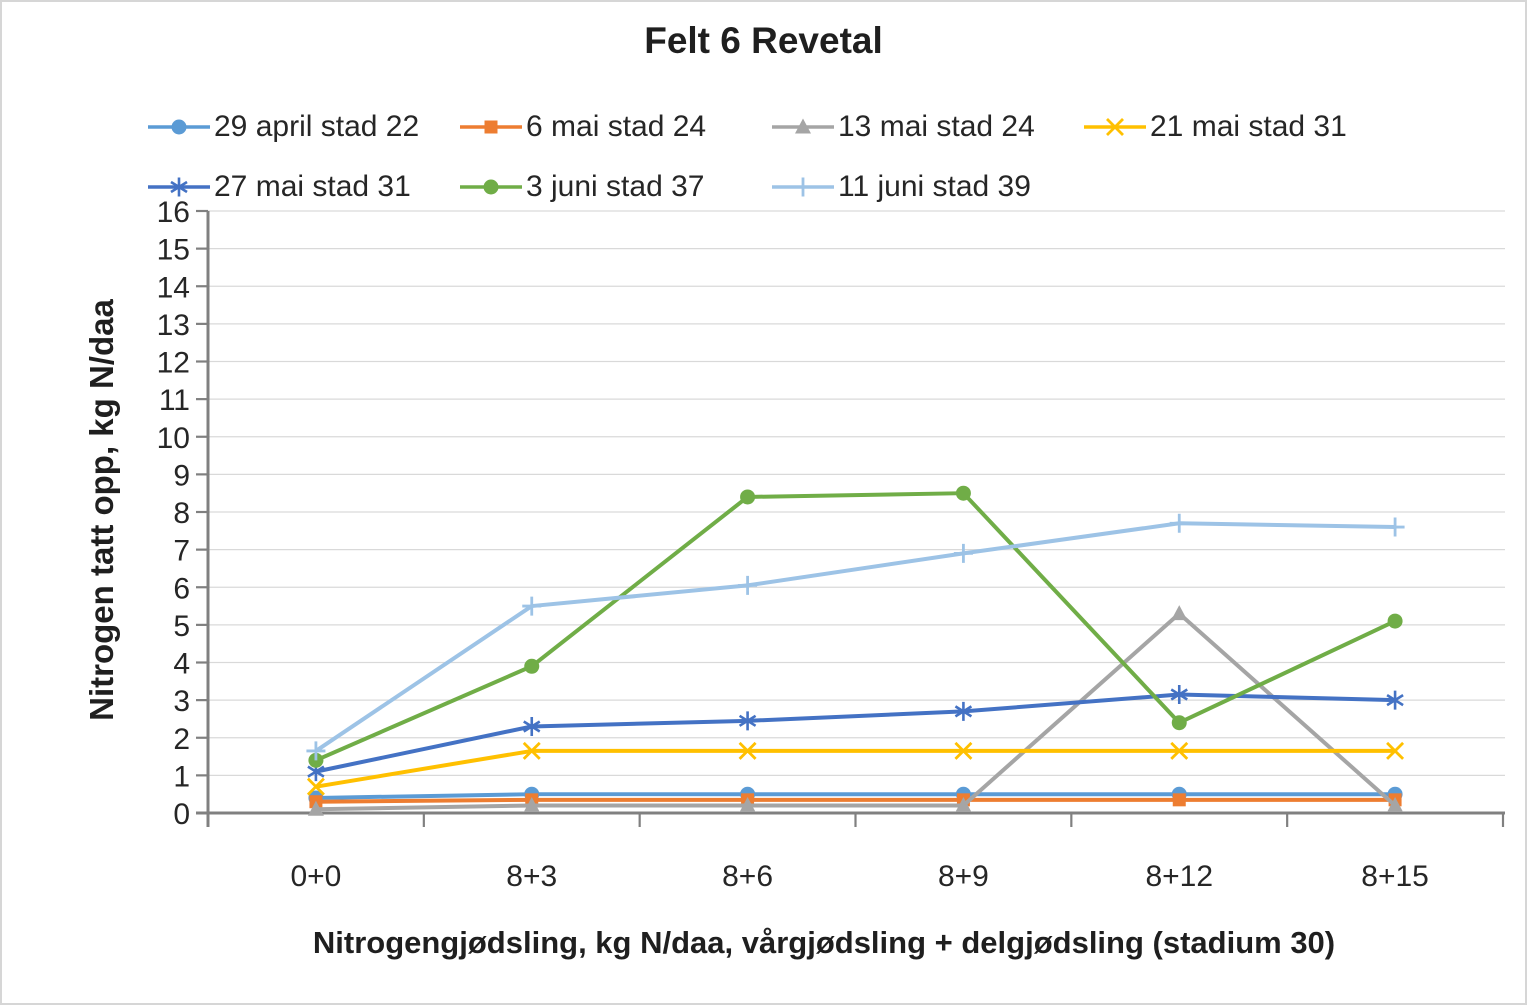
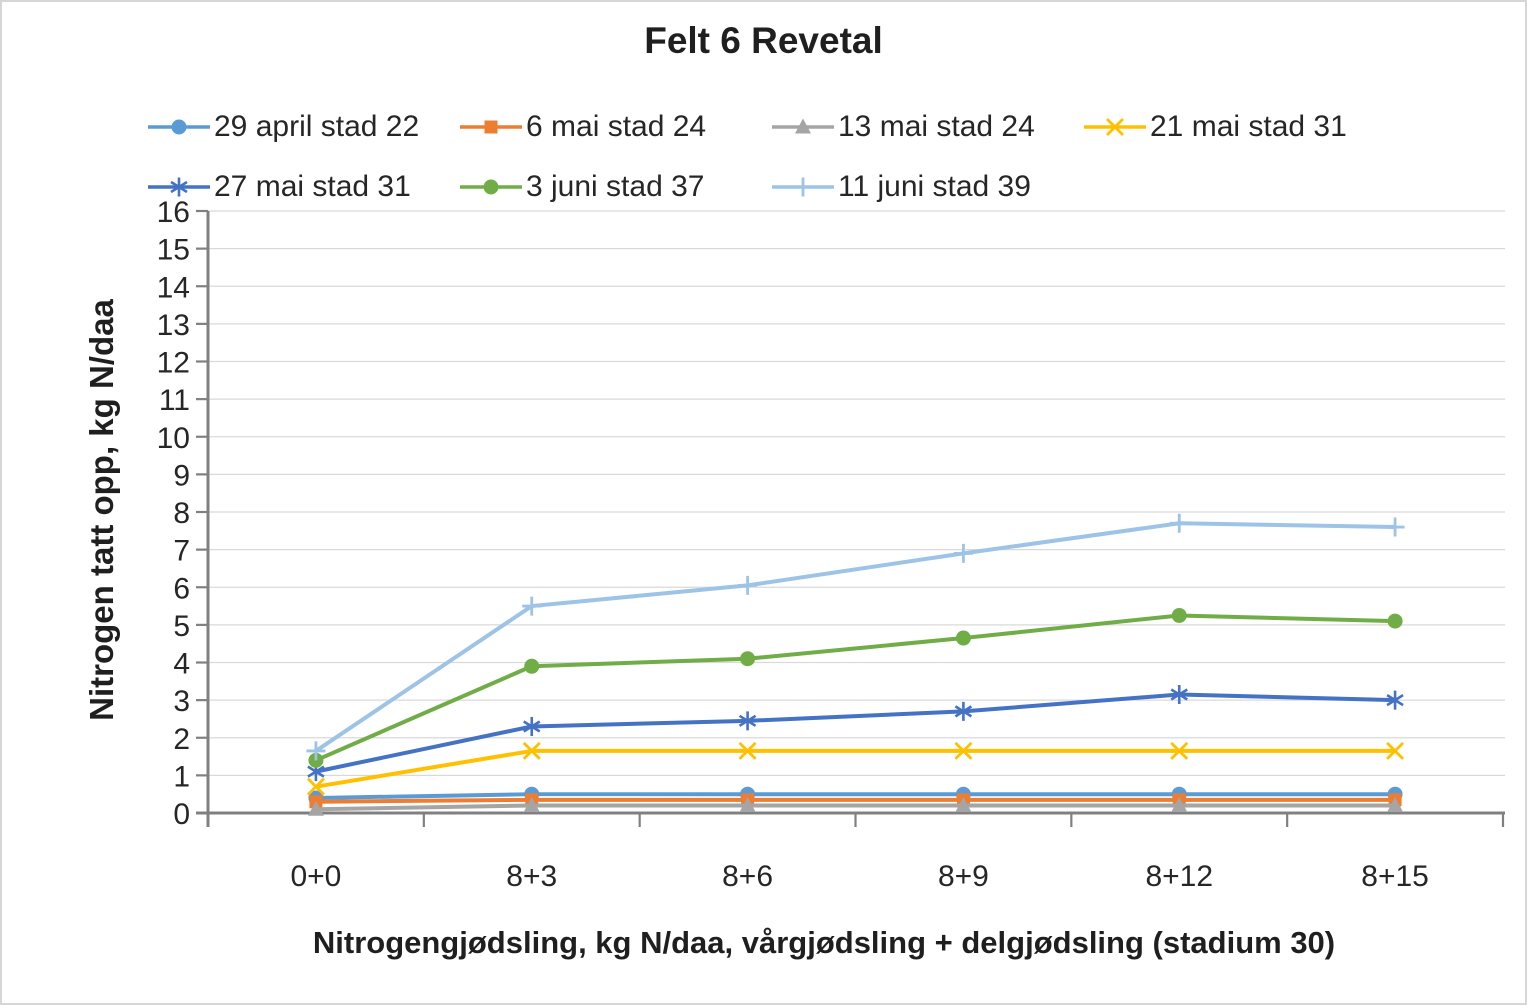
3 juni stad 37/8+6: 8.4 -> 4.1
3 juni stad 37/8+9: 8.5 -> 4.7
13 mai stad 24/8+12: 5.3 -> 0.2
3 juni stad 37/8+12: 2.4 -> 5.2
